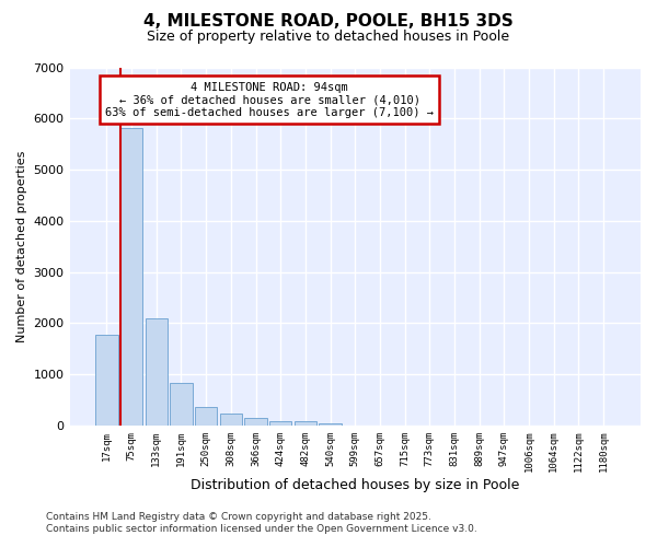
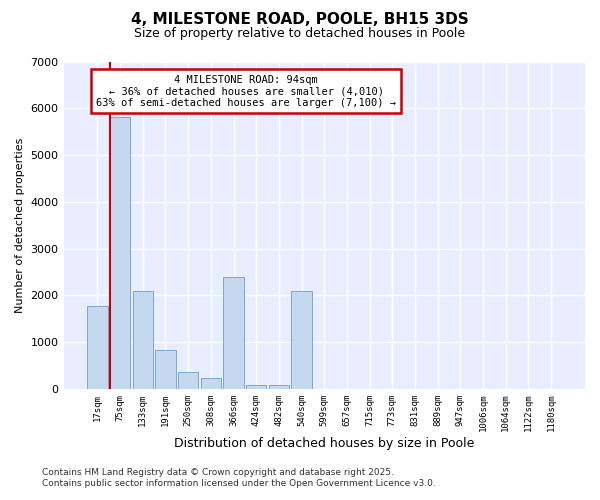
366sqm: 140 -> 2400
540sqm: 40 -> 2100
